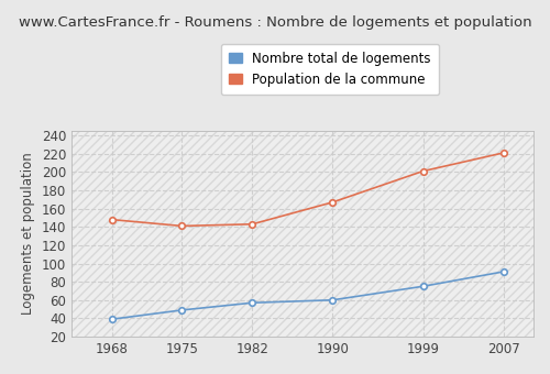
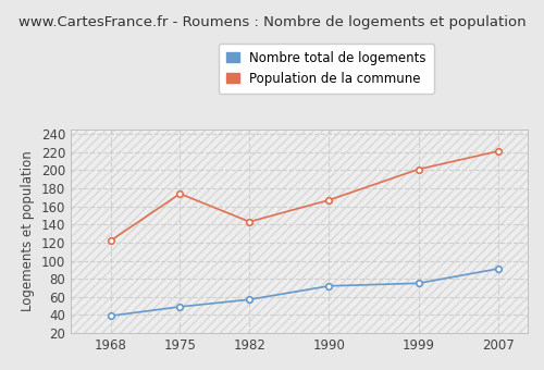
Population de la commune/1968: 148 -> 122
Population de la commune/1975: 141 -> 174
Nombre total de logements/1990: 60 -> 72
